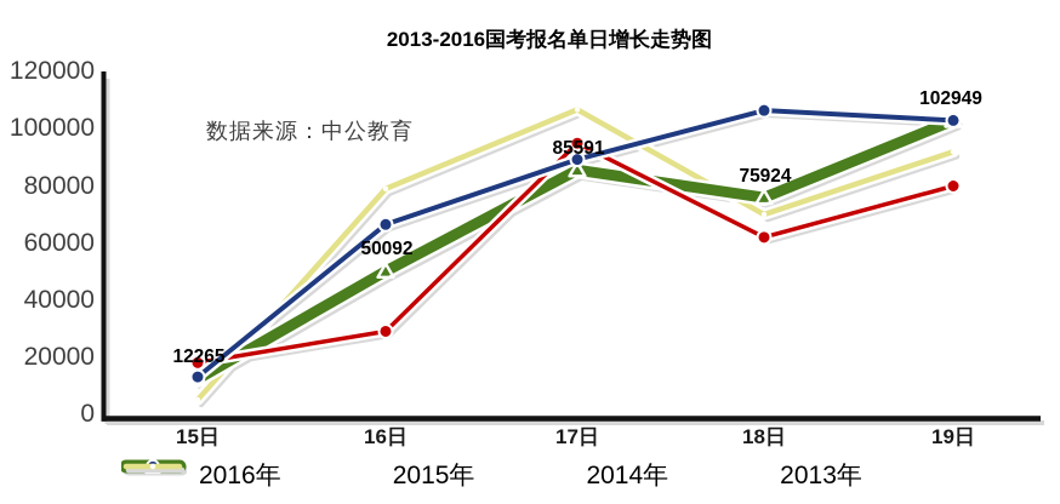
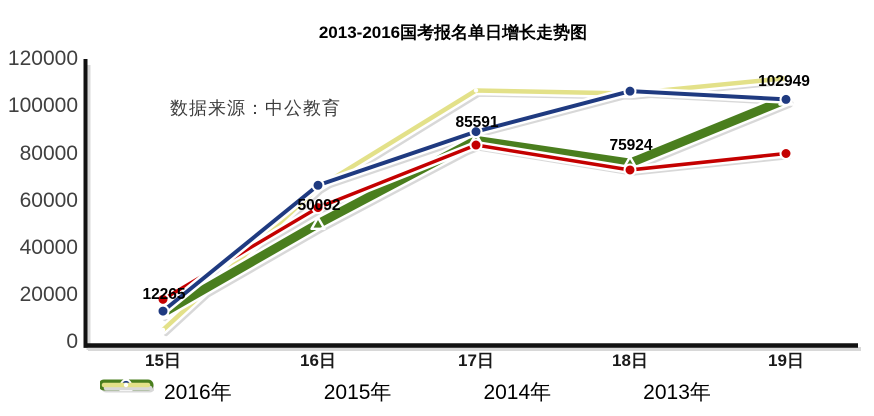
2013年/16日: 79000 -> 66000
2015年/16日: 29000 -> 57000
2015年/17日: 95000 -> 84000
2013年/18日: 70000 -> 106000
2015年/18日: 62000 -> 73000
2013年/19日: 92000 -> 112000
